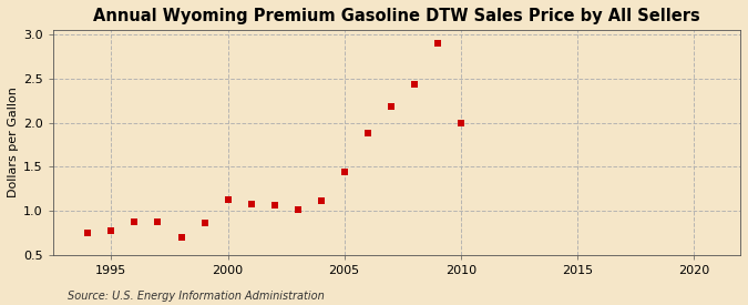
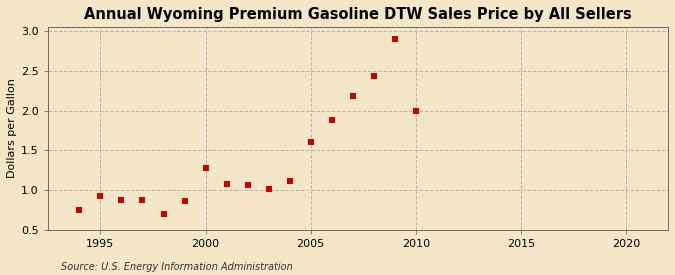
1995: 0.78 -> 0.92
2000: 1.13 -> 1.28
2005: 1.44 -> 1.60
